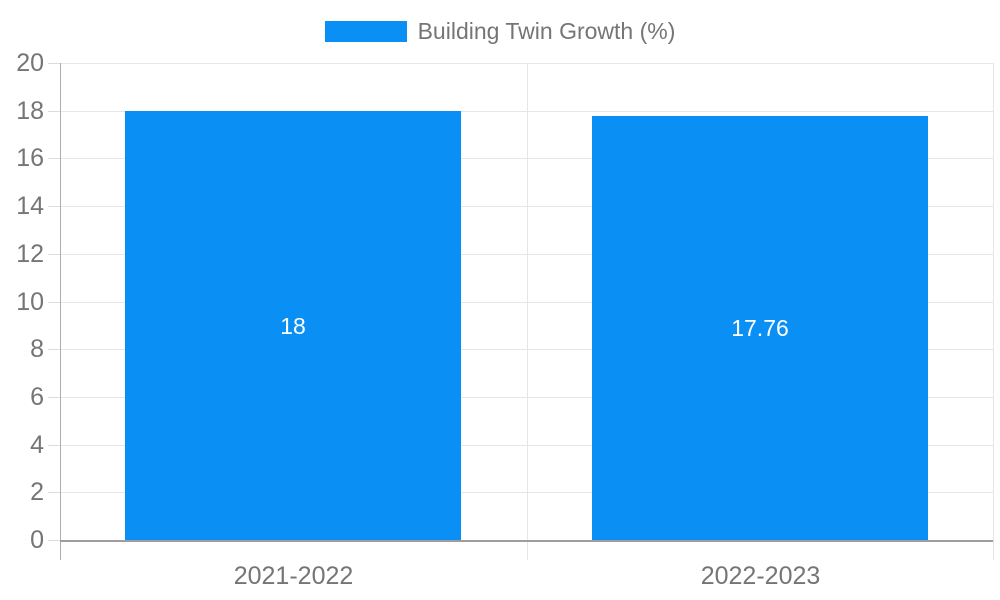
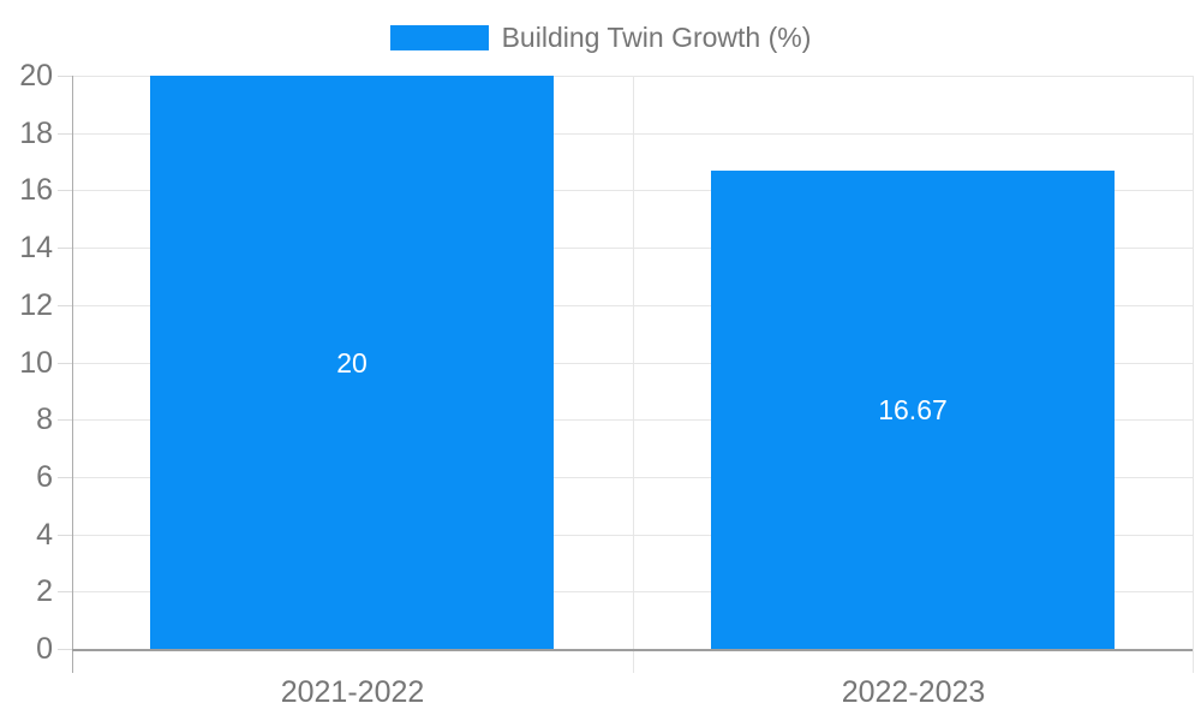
2021-2022: 18 -> 20
2022-2023: 17.76 -> 16.67
